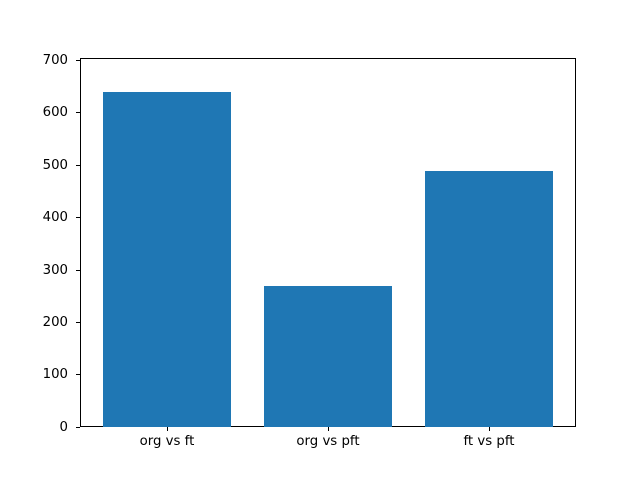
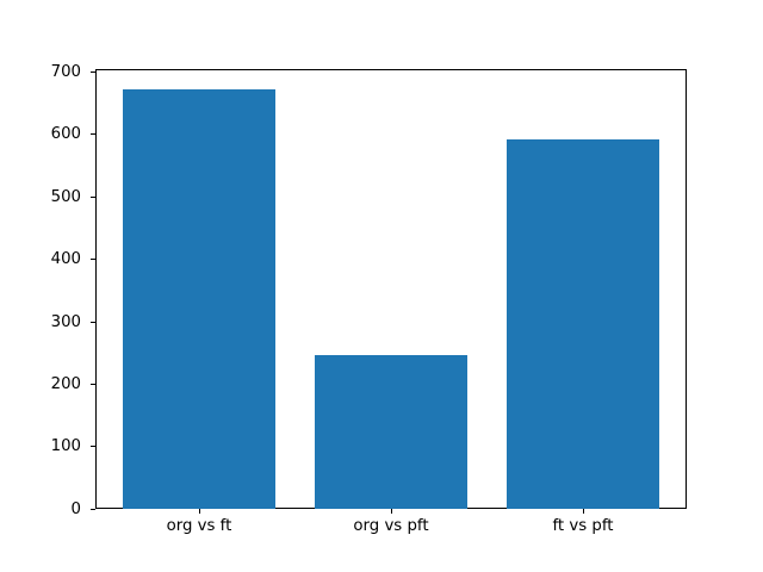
org vs ft: 640 -> 670
org vs pft: 270 -> 250
ft vs pft: 490 -> 590
